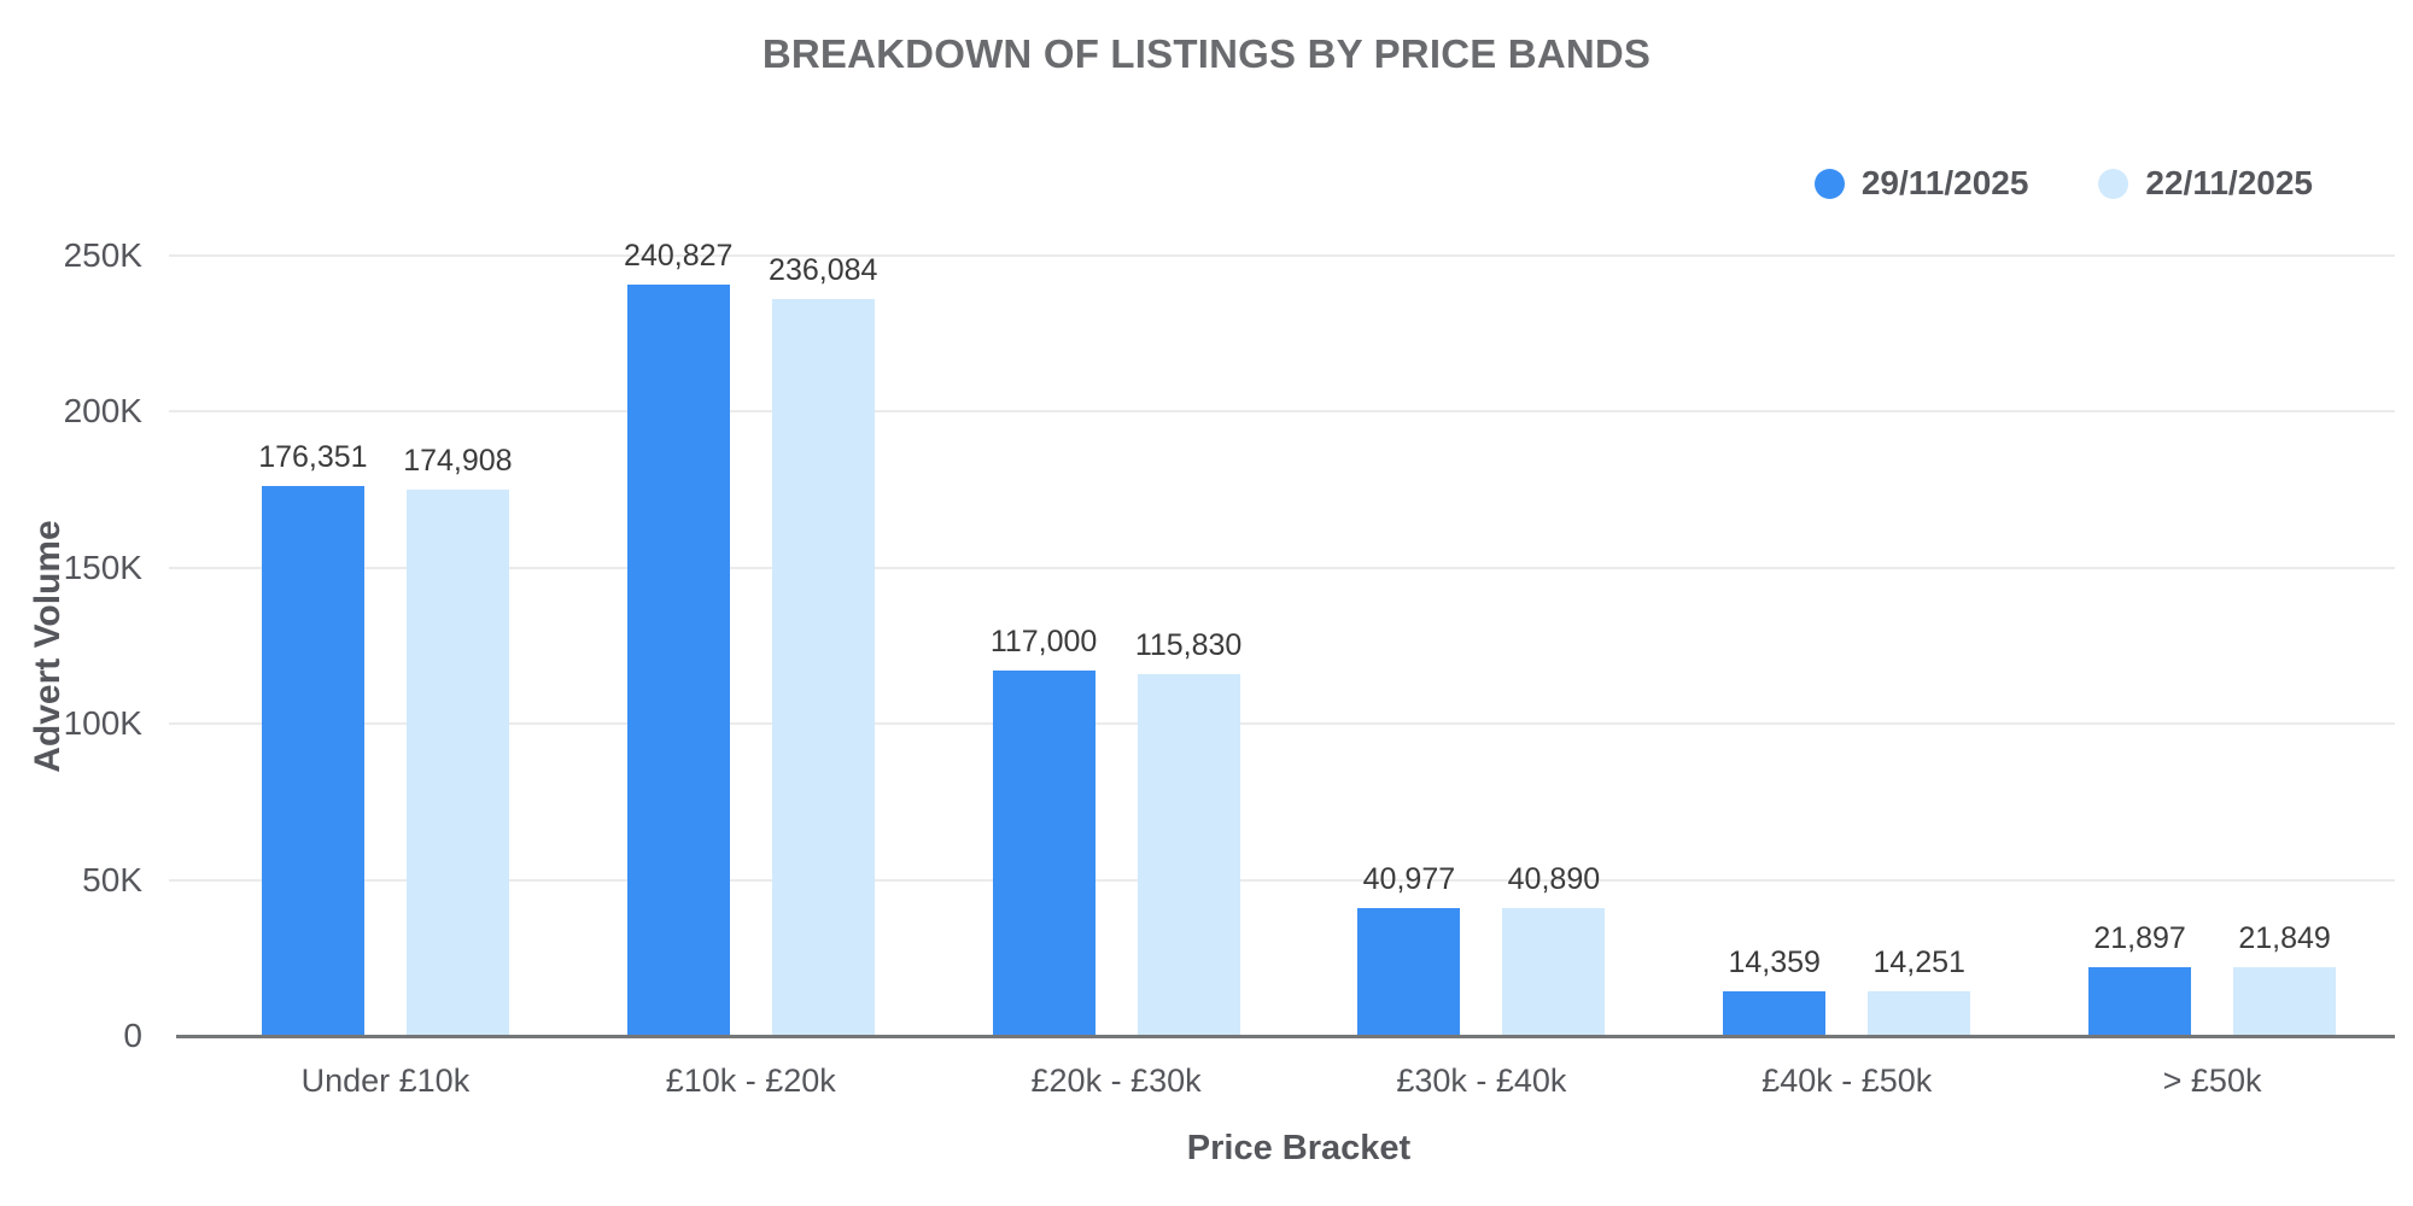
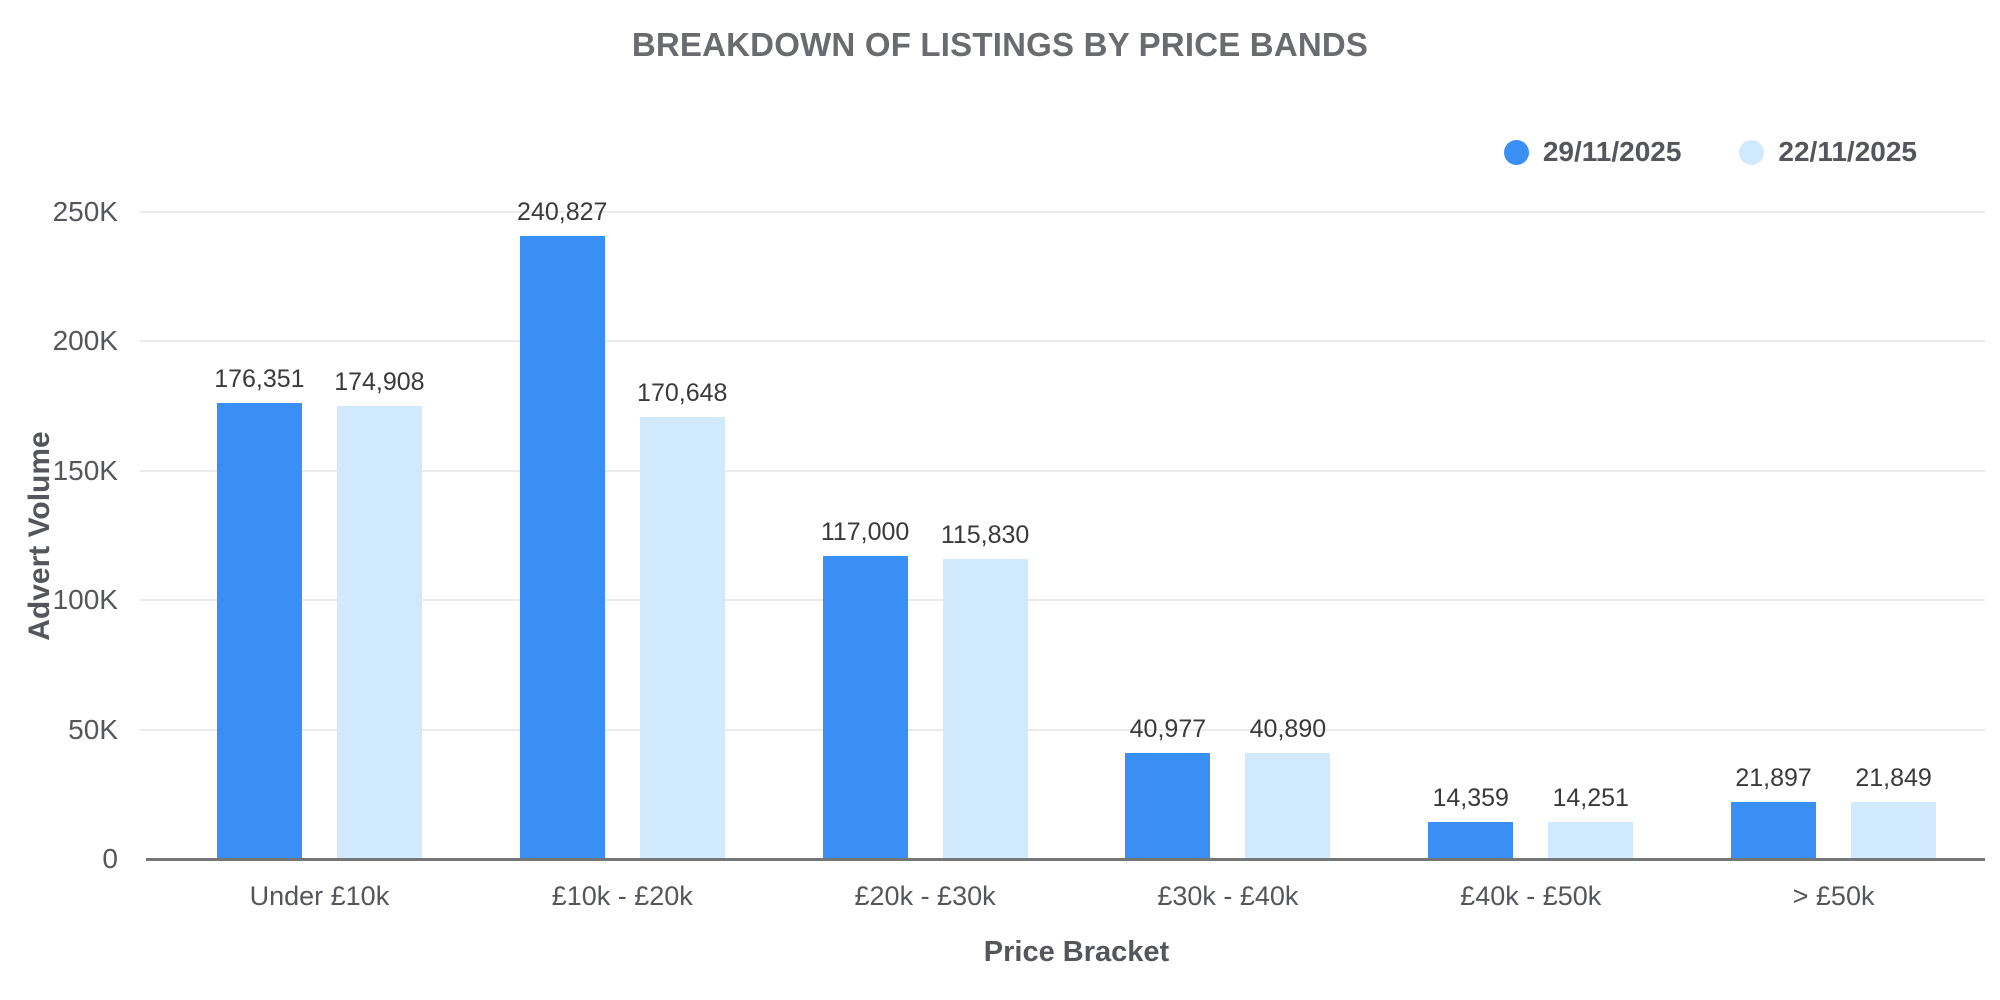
22/11/2025/£10k - £20k: 236,084 -> 170,648
